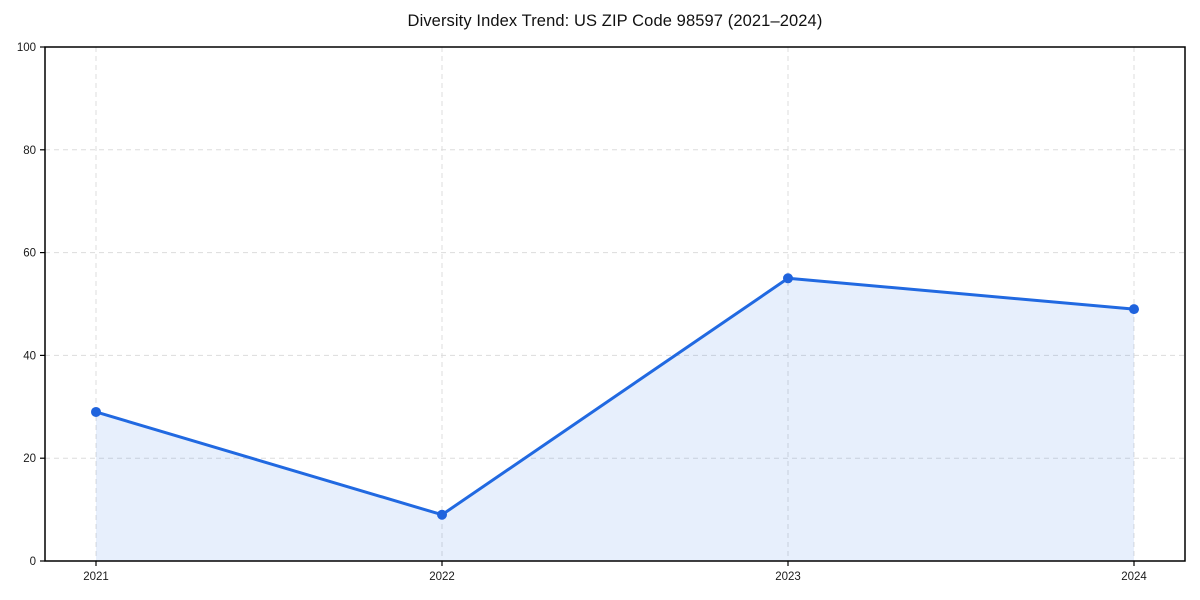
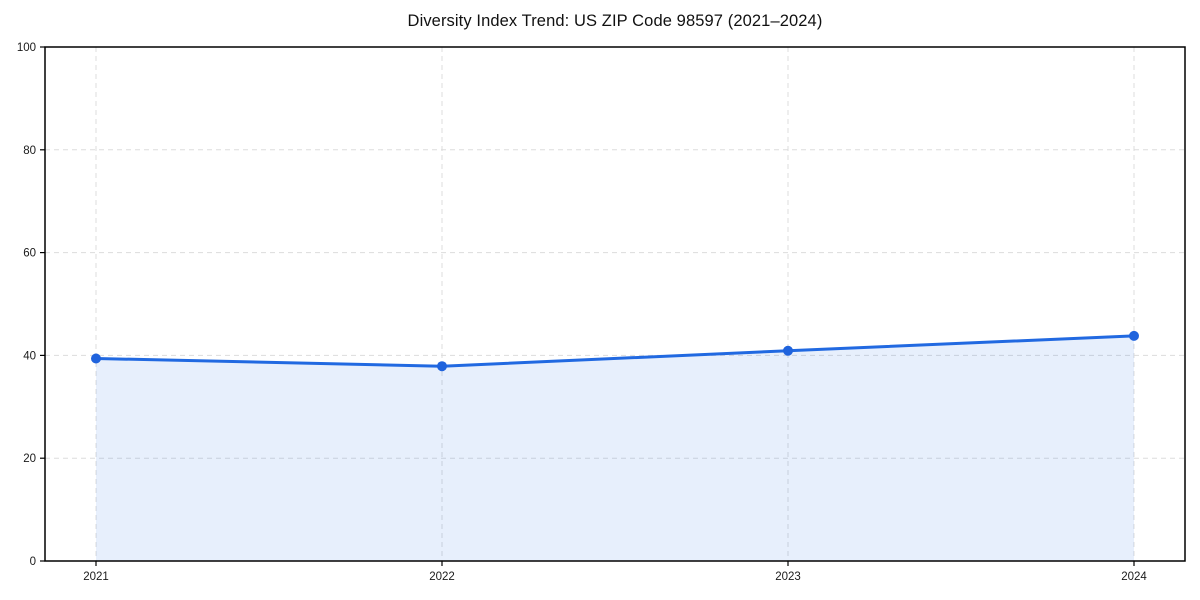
2021: 29 -> 39
2022: 9 -> 38
2023: 55 -> 41
2024: 49 -> 44
